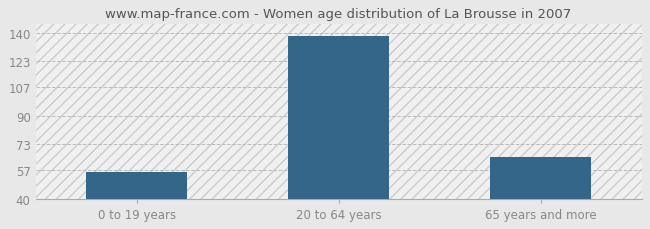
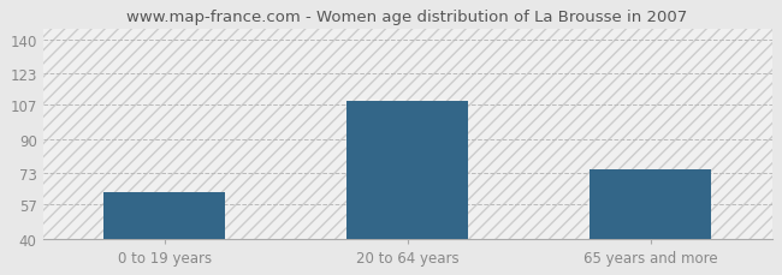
0 to 19 years: 56 -> 63
20 to 64 years: 138 -> 109
65 years and more: 65 -> 75
